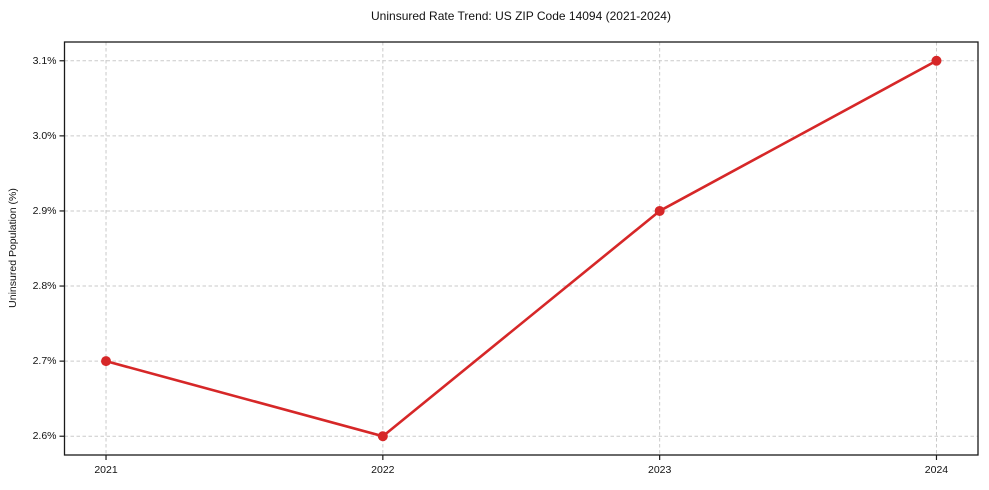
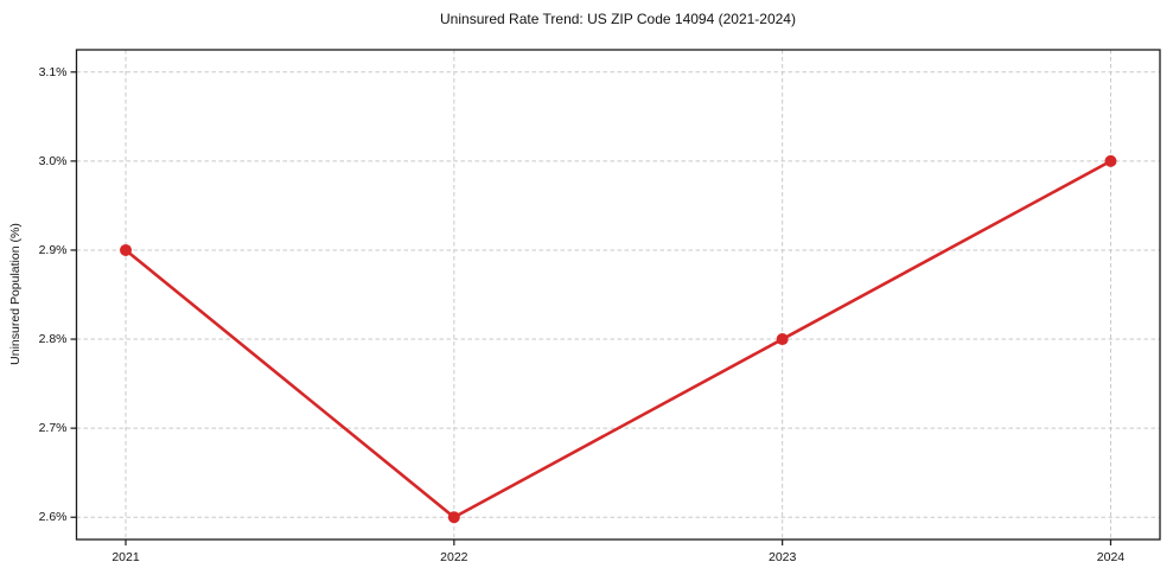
2021: 2.7% -> 2.9%
2023: 2.9% -> 2.8%
2024: 3.1% -> 3.0%
